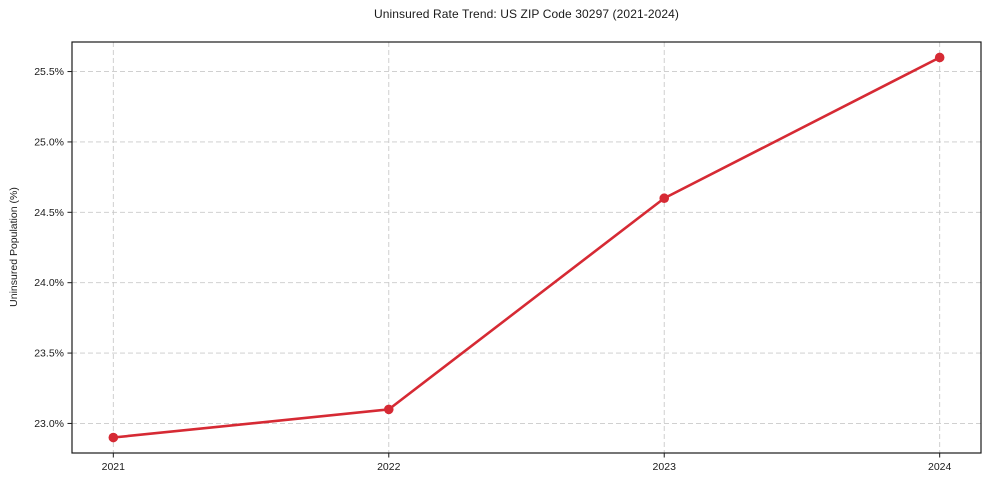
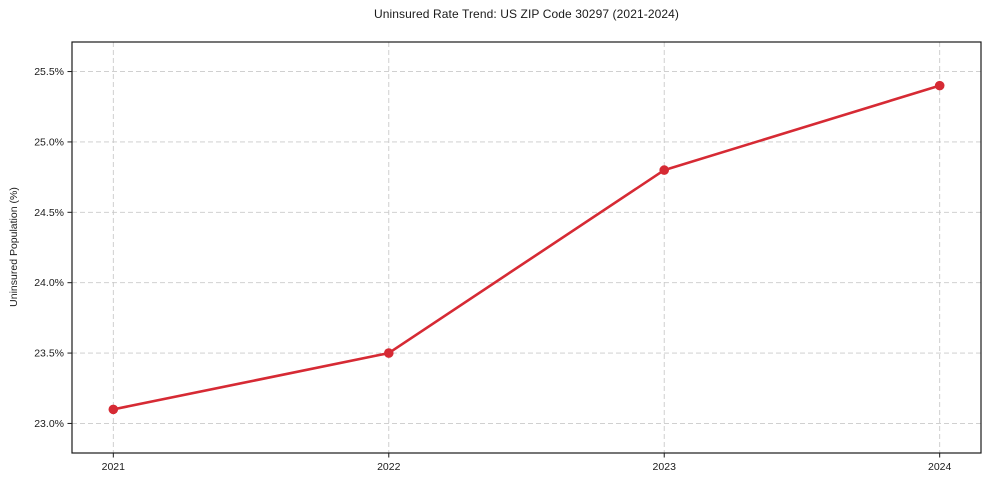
2021: 22.9% -> 23.1%
2022: 23.1% -> 23.5%
2023: 24.6% -> 24.8%
2024: 25.6% -> 25.4%
